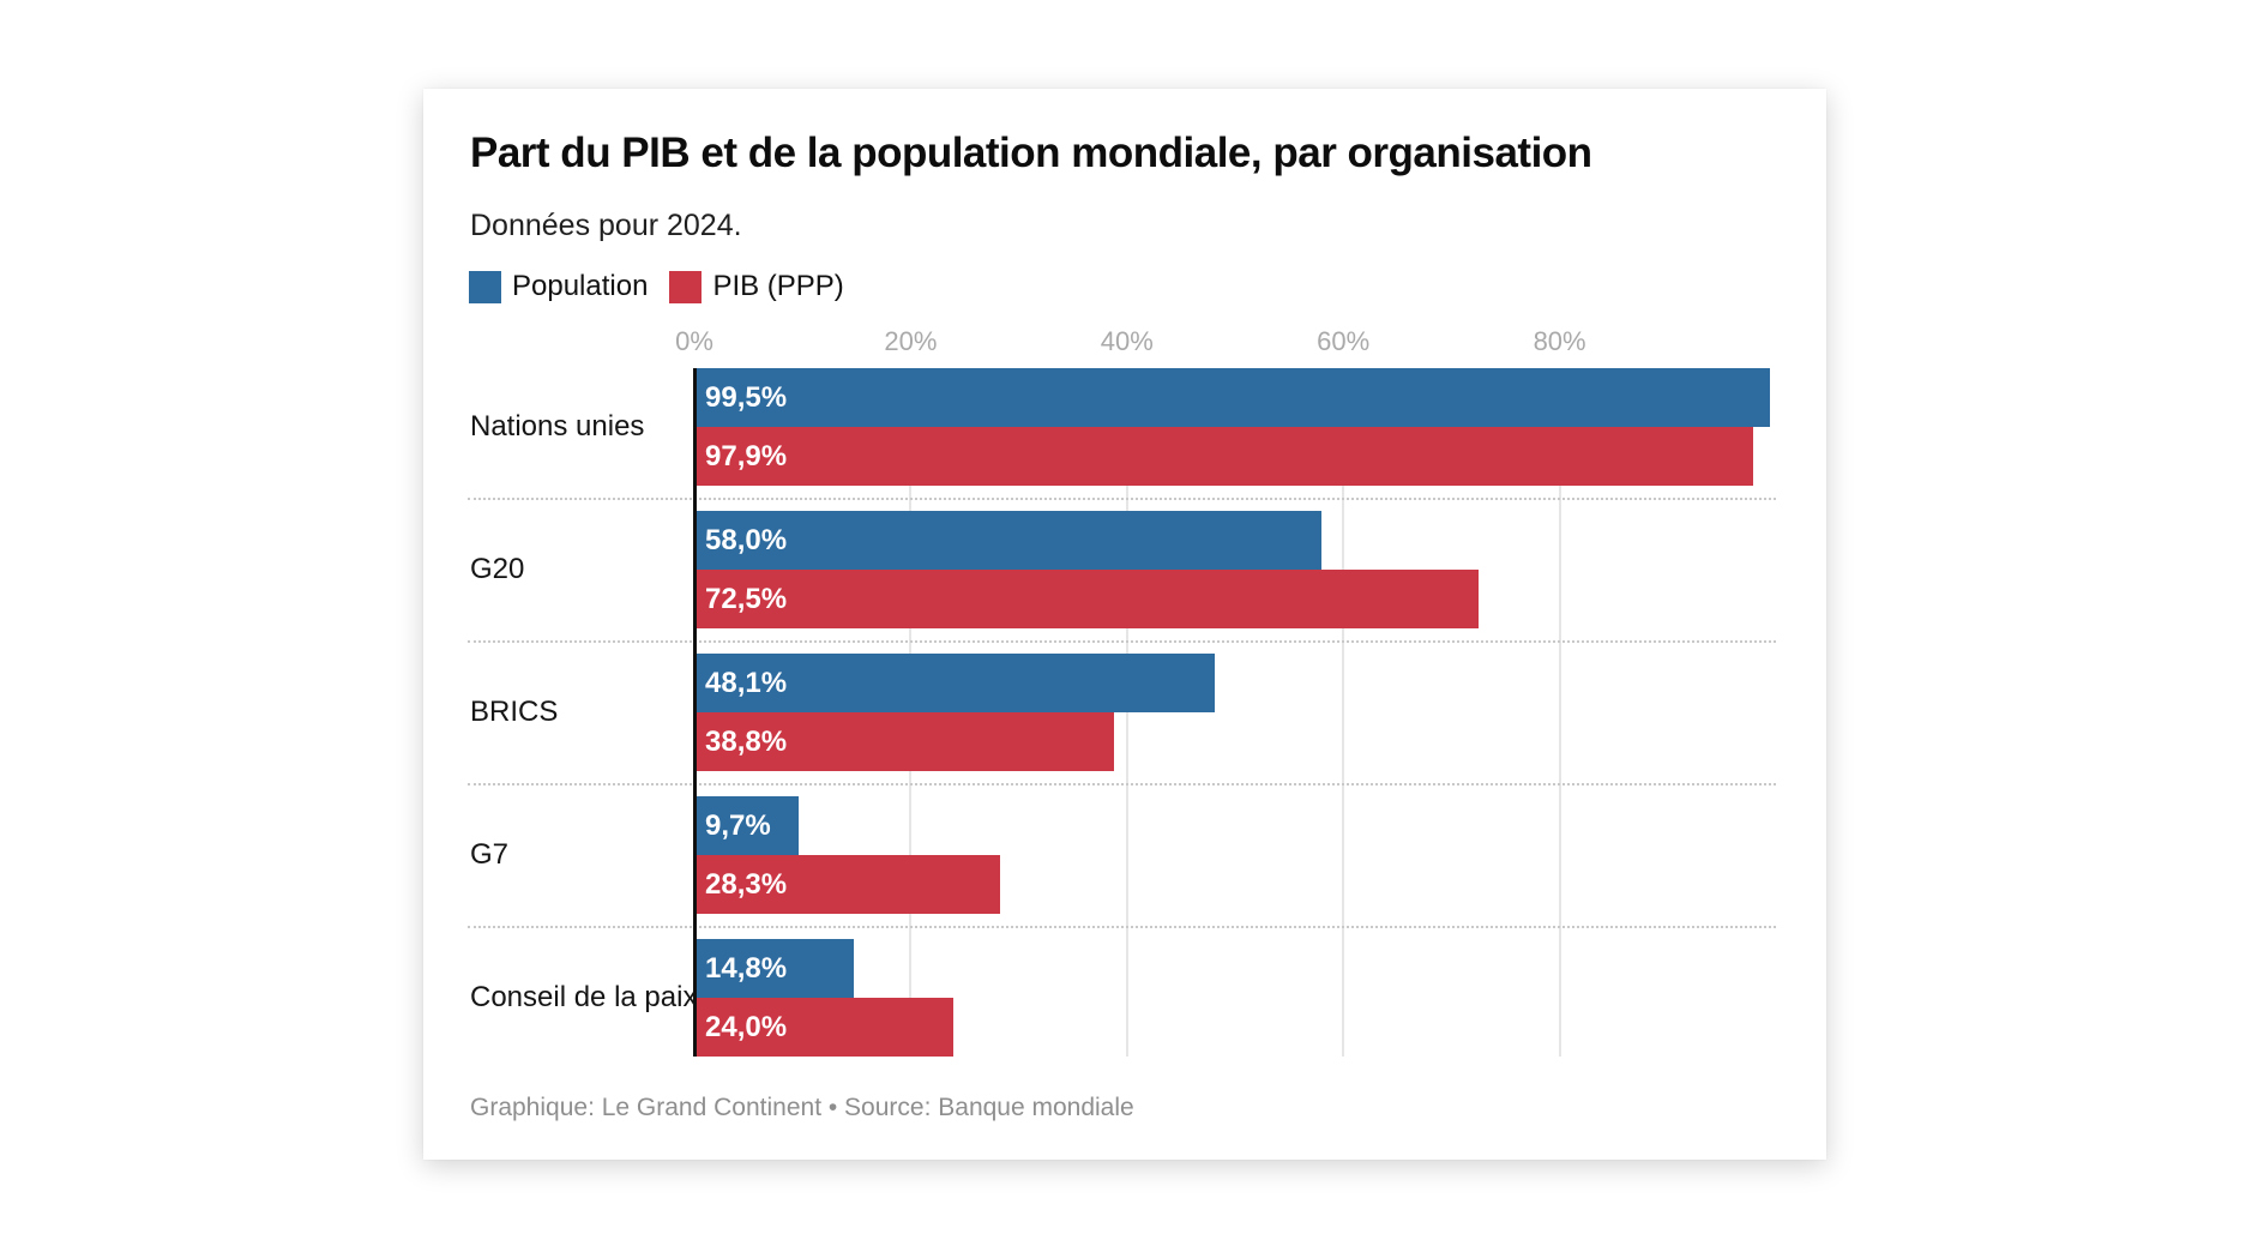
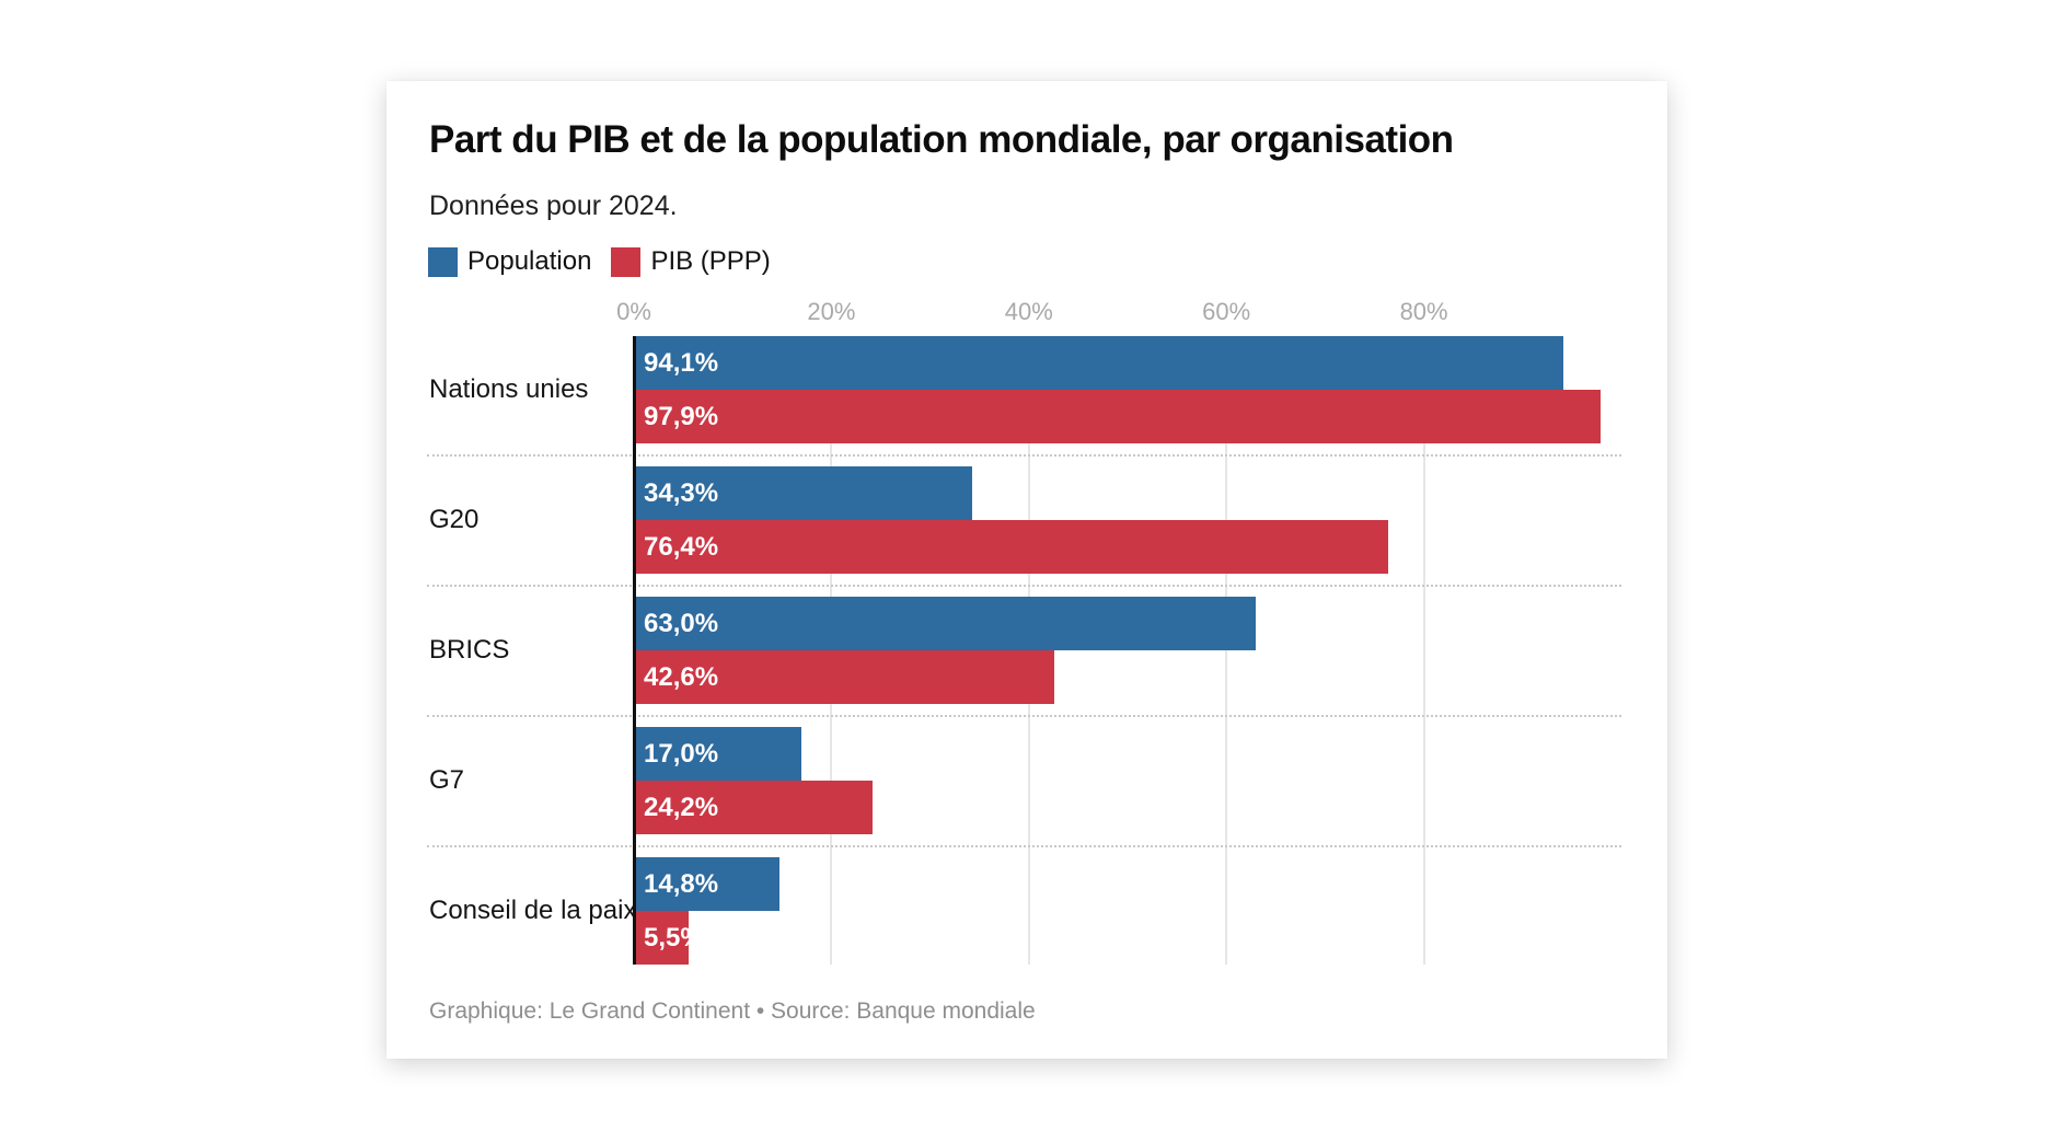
Population/Nations unies: 99,5% -> 94,1%
Population/G20: 58,0% -> 34,3%
PIB (PPP)/G20: 72,5% -> 76,4%
Population/BRICS: 48,1% -> 63,0%
PIB (PPP)/BRICS: 38,8% -> 42,6%
Population/G7: 9,7% -> 17,0%
PIB (PPP)/G7: 28,3% -> 24,2%
PIB (PPP)/Conseil de la paix: 24,0% -> 5,5%
